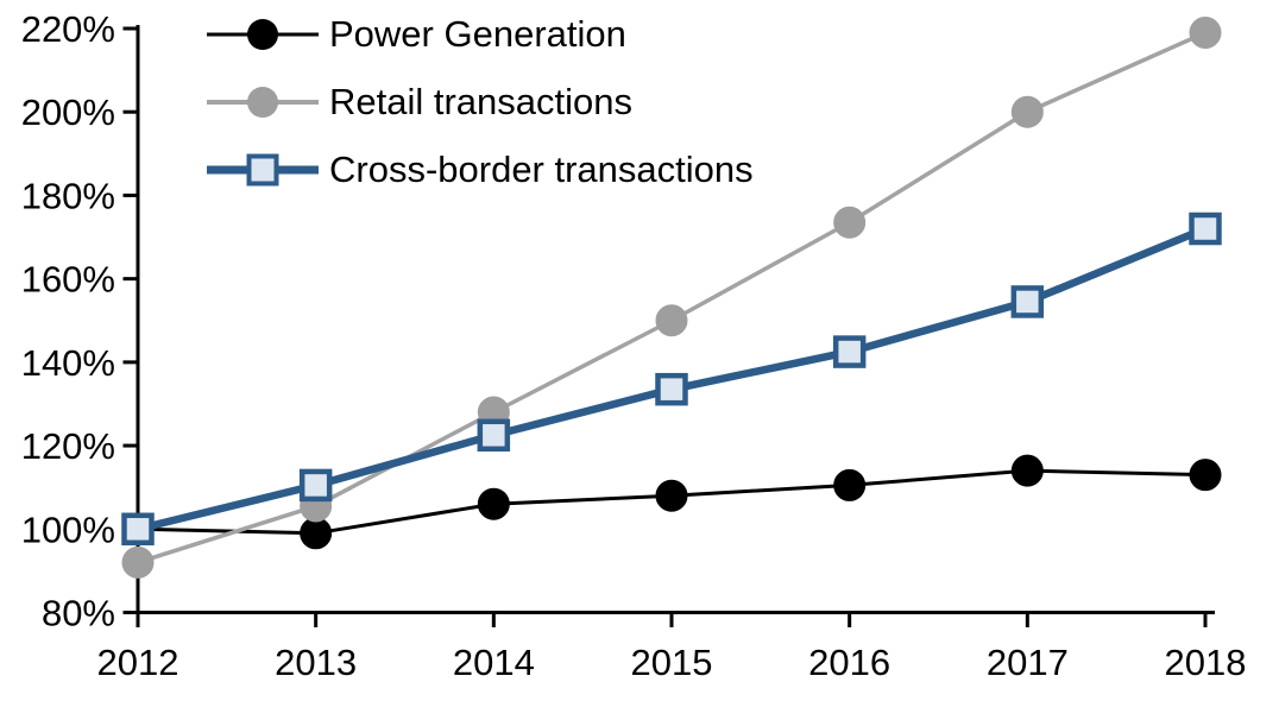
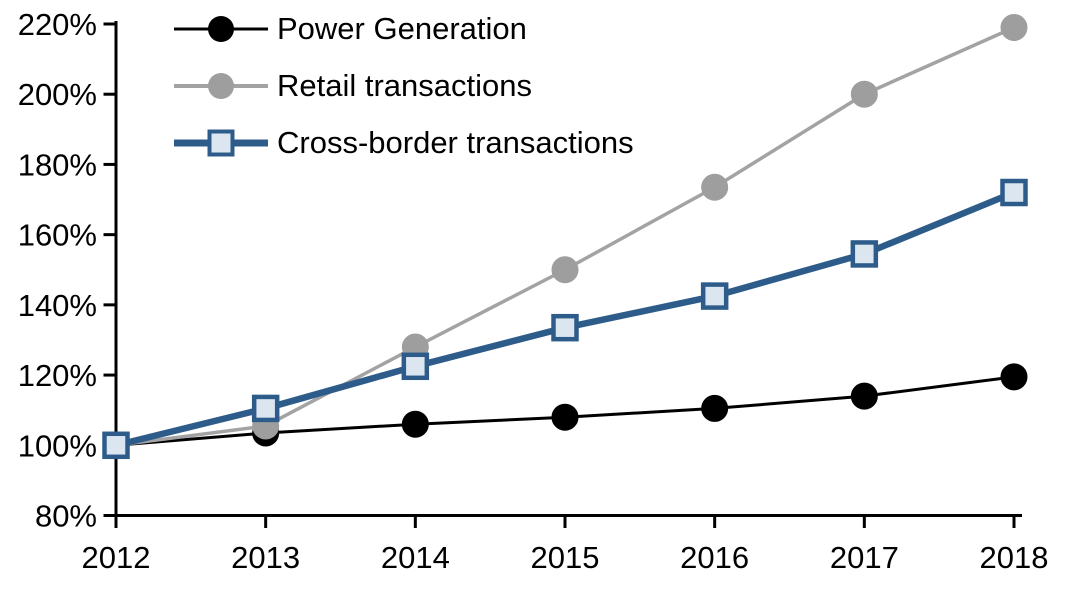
Retail transactions/2012: 92% -> 100%
Power Generation/2013: 99% -> 104%
Power Generation/2018: 113% -> 120%
